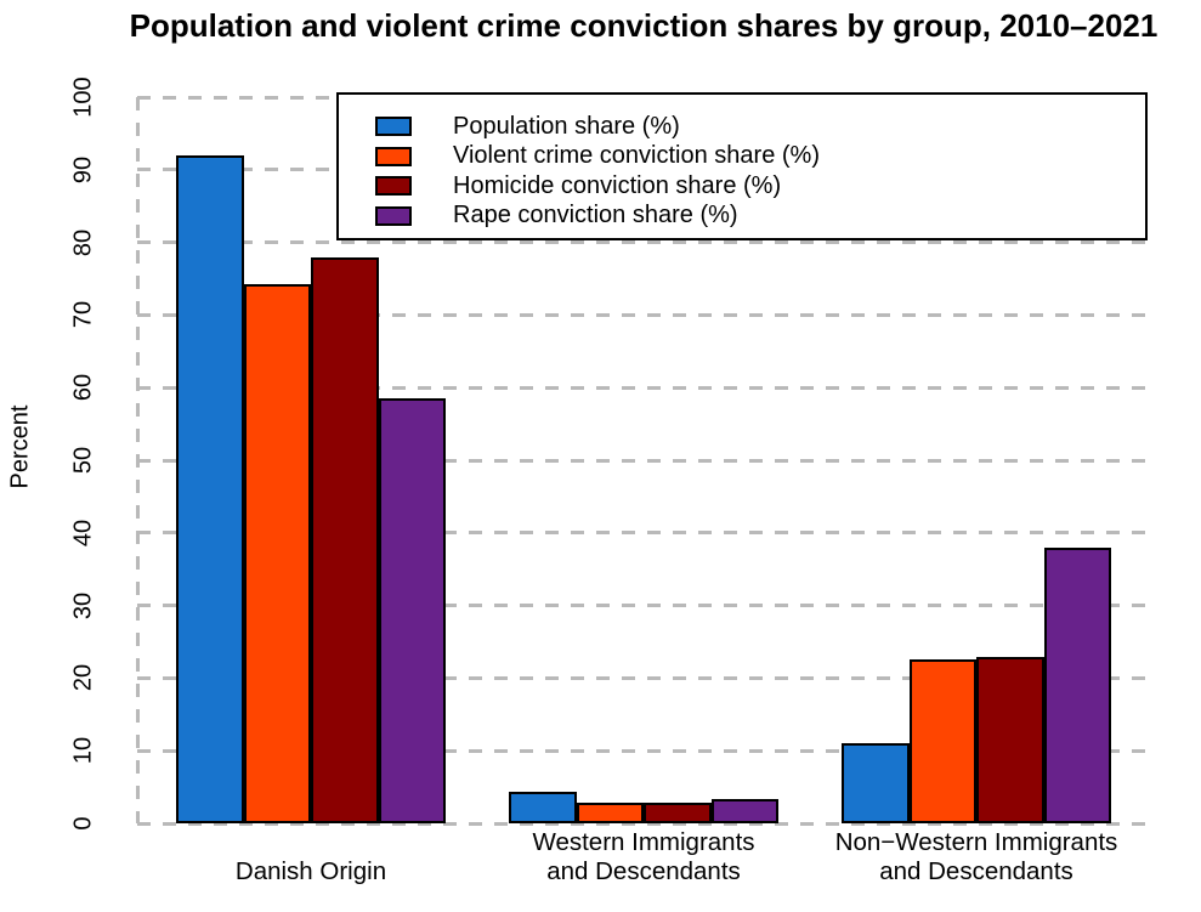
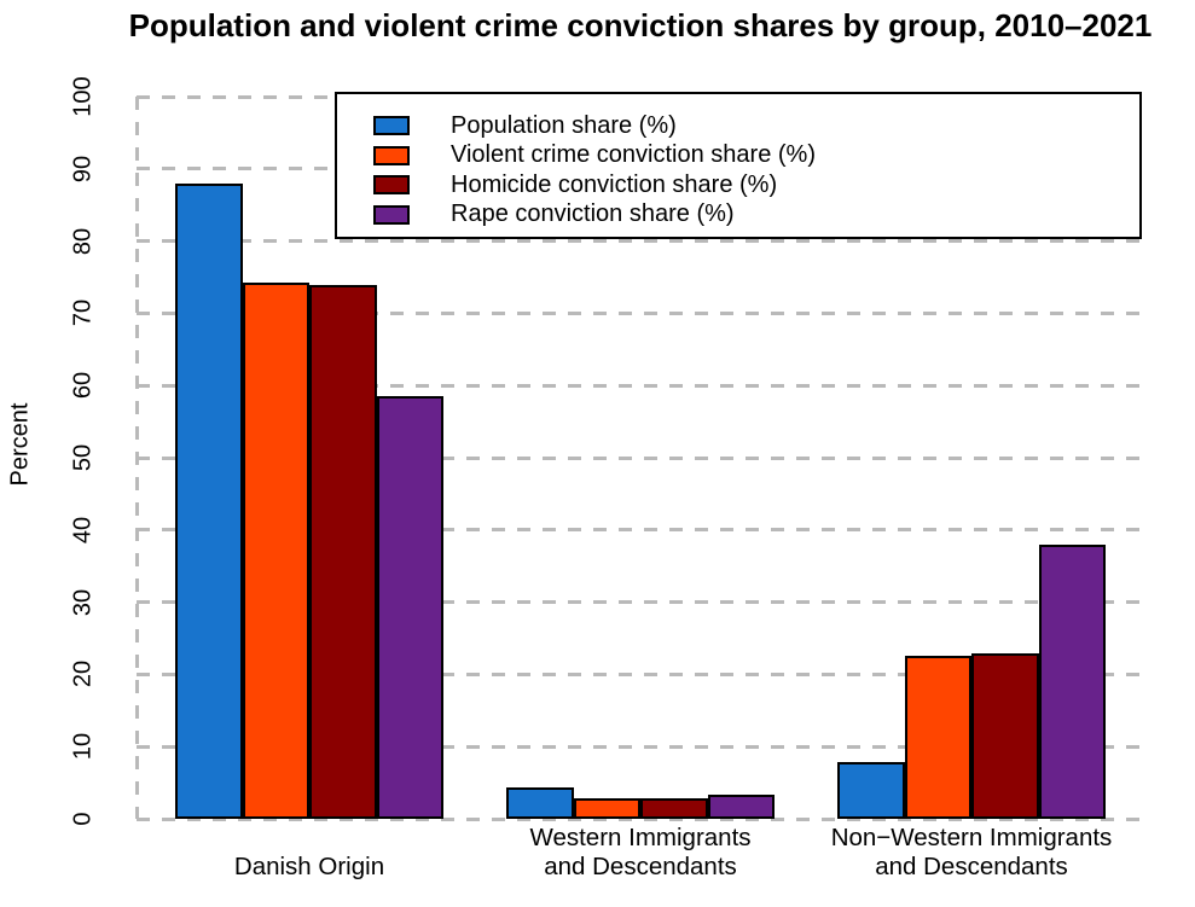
Population share (%)/Danish Origin: 92 -> 88
Homicide conviction share (%)/Danish Origin: 78 -> 74
Population share (%)/Non−Western Immigrants and Descendants: 11 -> 8
